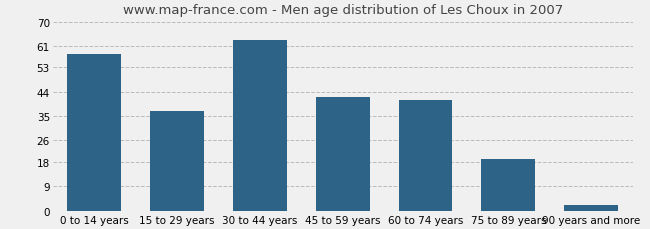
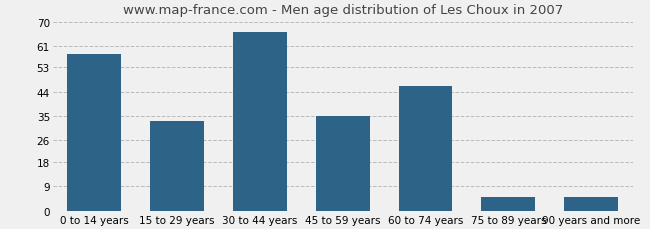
15 to 29 years: 37 -> 33
30 to 44 years: 63 -> 66
45 to 59 years: 42 -> 35
60 to 74 years: 41 -> 46
75 to 89 years: 19 -> 5
90 years and more: 2 -> 5
